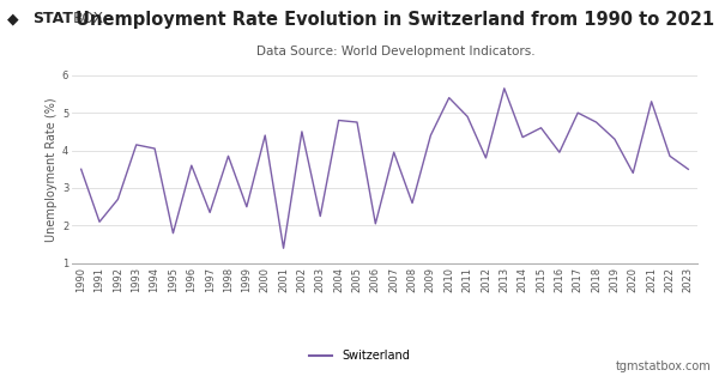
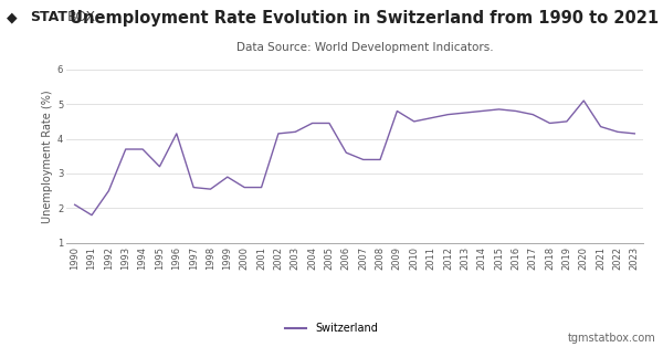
1990: 3.50 -> 2.10
1991: 2.10 -> 1.80
1992: 2.70 -> 2.50
1993: 4.15 -> 3.70
1994: 4.05 -> 3.70
1995: 1.80 -> 3.20
1996: 3.60 -> 4.15
1997: 2.35 -> 2.60
1998: 3.85 -> 2.55
1999: 2.50 -> 2.90
2000: 4.40 -> 2.60
2001: 1.40 -> 2.60
2002: 4.50 -> 4.15
2003: 2.25 -> 4.20
2004: 4.80 -> 4.45
2005: 4.75 -> 4.45
2006: 2.05 -> 3.60
2007: 3.95 -> 3.40
2008: 2.60 -> 3.40
2009: 4.40 -> 4.80
2010: 5.40 -> 4.50
2011: 4.90 -> 4.60
2012: 3.80 -> 4.70
2013: 5.65 -> 4.75
2014: 4.35 -> 4.80
2015: 4.60 -> 4.85
2016: 3.95 -> 4.80
2017: 5.00 -> 4.70
2018: 4.75 -> 4.45
2019: 4.30 -> 4.50
2020: 3.40 -> 5.10
2021: 5.30 -> 4.35
2022: 3.85 -> 4.20
2023: 3.50 -> 4.15
